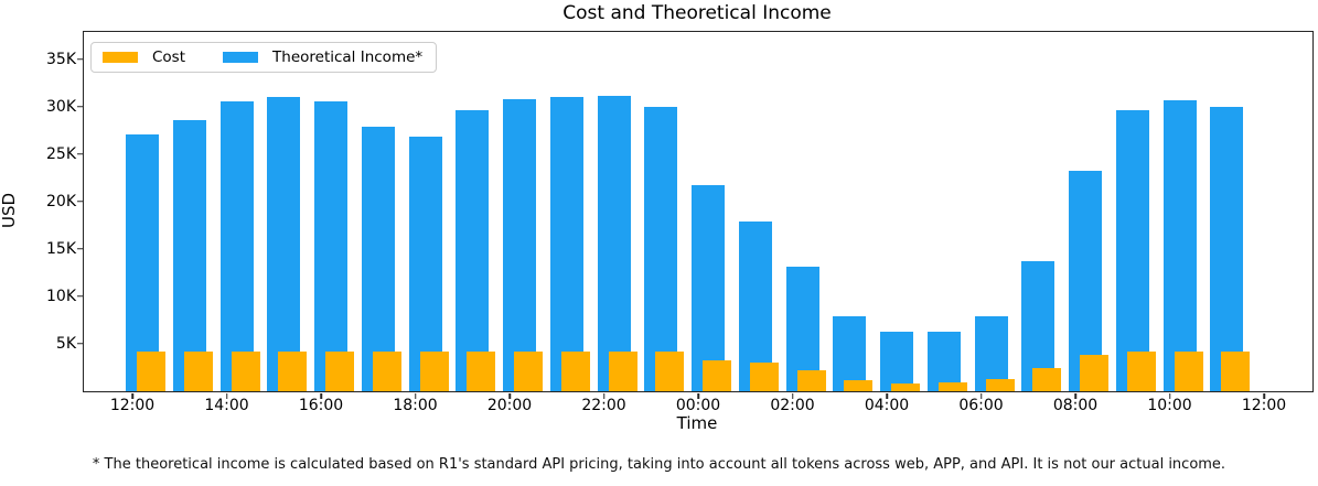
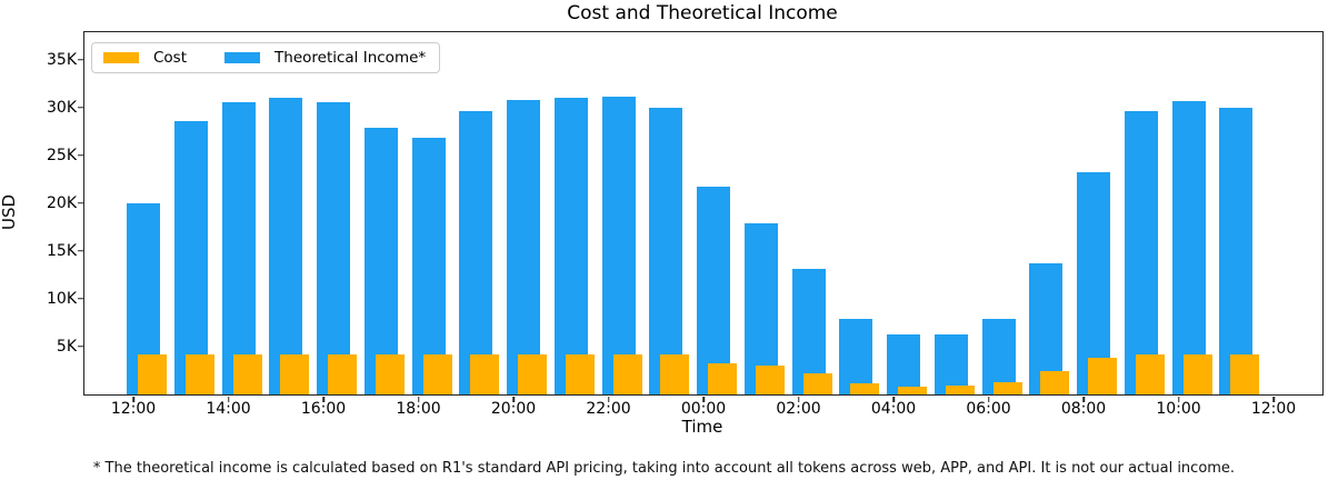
Theoretical Income*/12:00: 27K -> 20K
